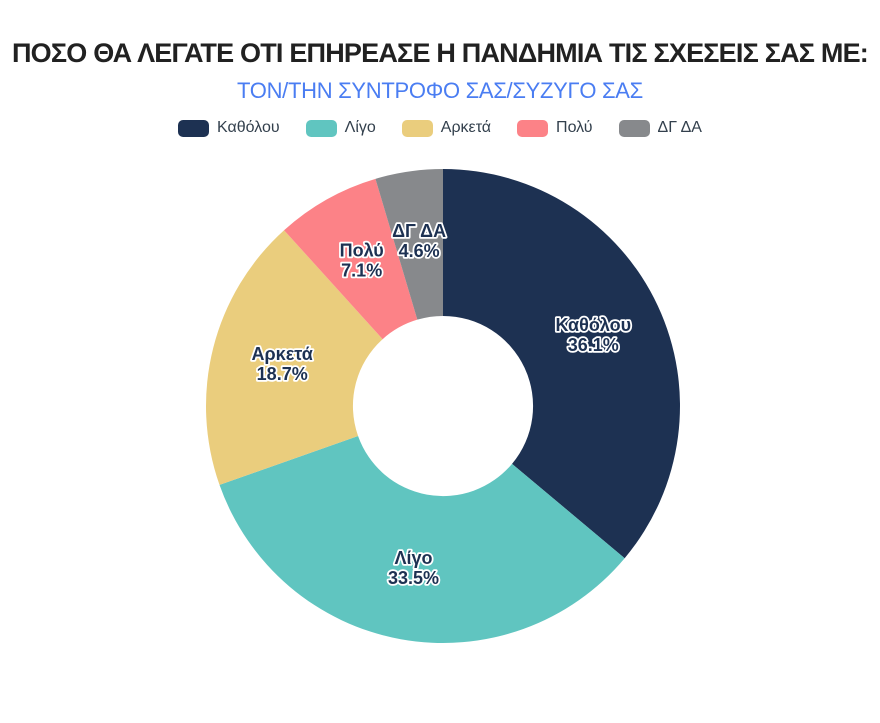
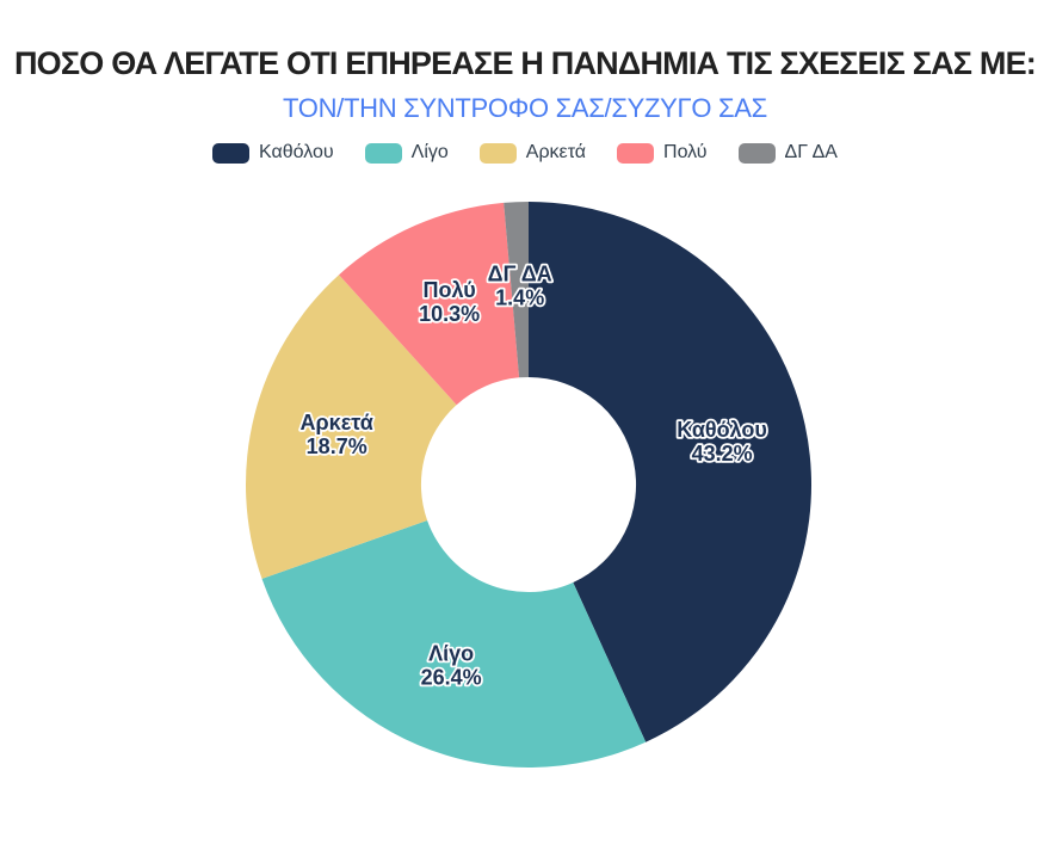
Καθόλου: 36.1% -> 43.2%
Λίγο: 33.5% -> 26.4%
Πολύ: 7.1% -> 10.3%
ΔΓ ΔΑ: 4.6% -> 1.4%
